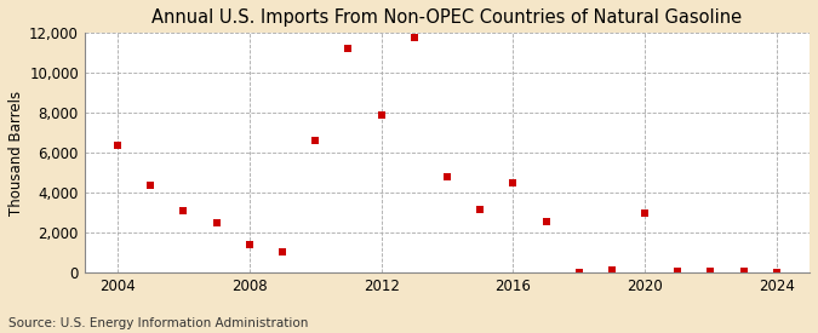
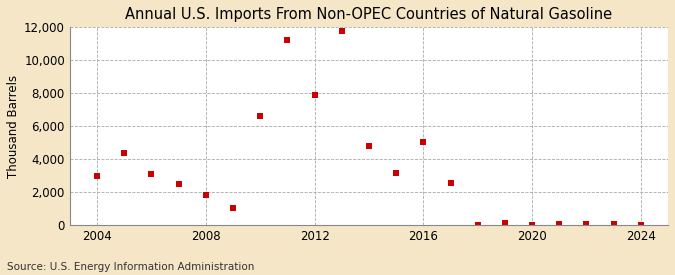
2004: 6,400 -> 3,000
2008: 1,400 -> 1,800
2016: 4,500 -> 5,000
2020: 3,000 -> 0
